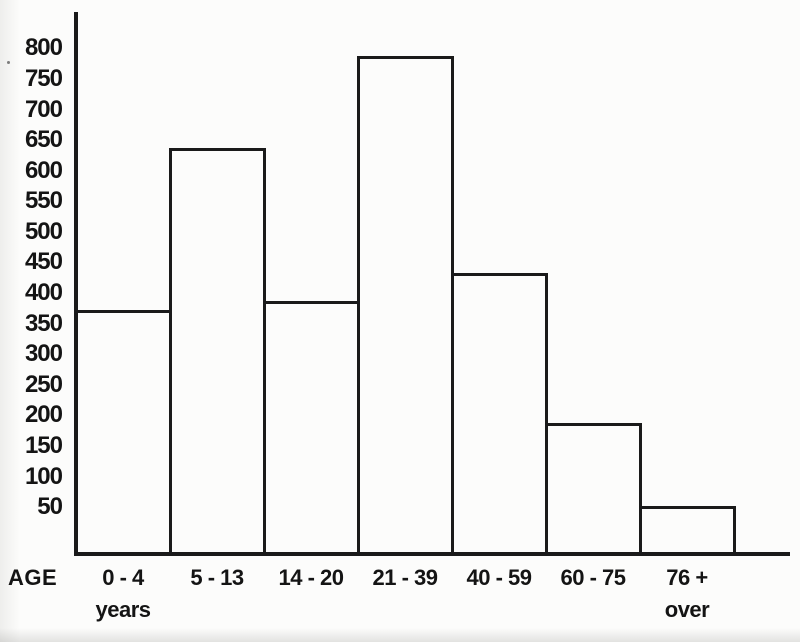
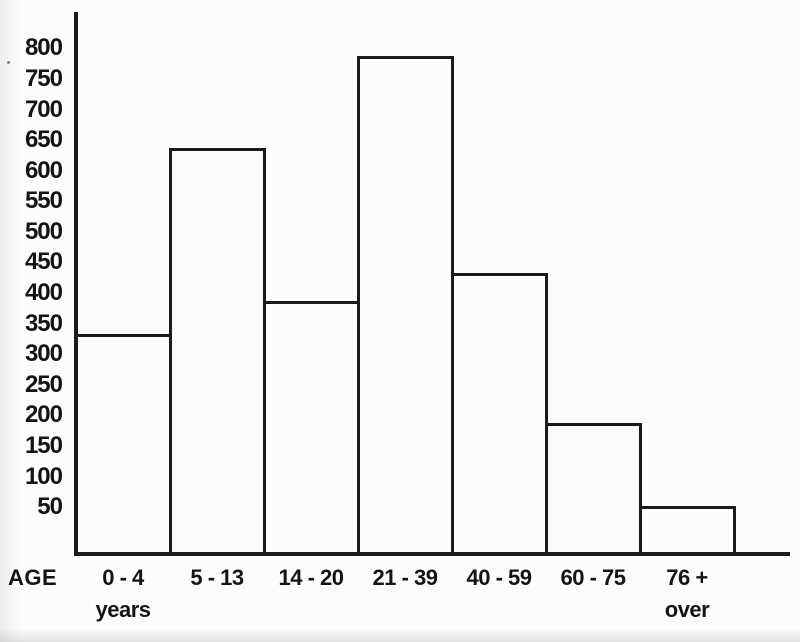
0 - 4: 370 -> 330
